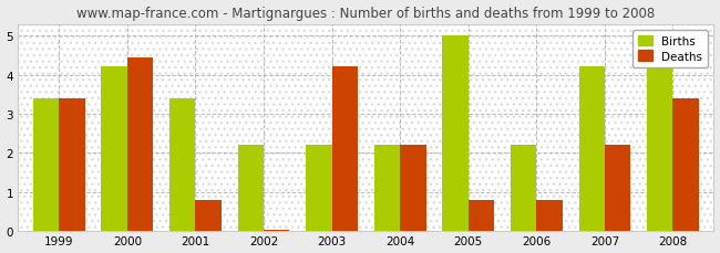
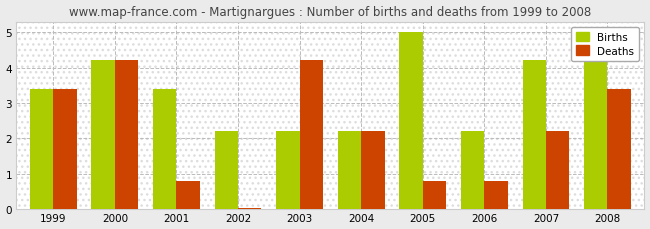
Deaths/2000: 4.45 -> 4.20
